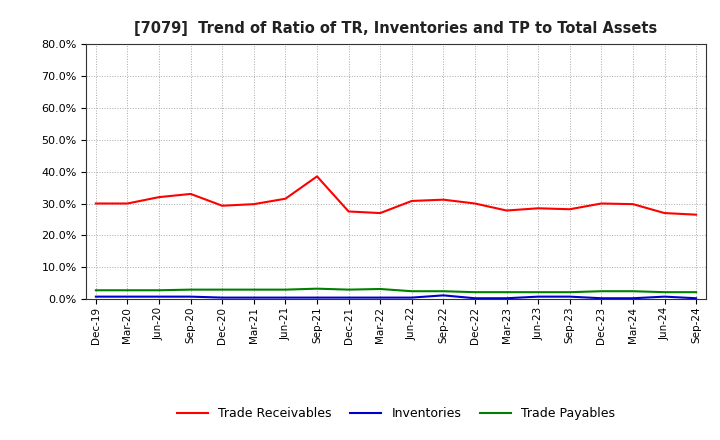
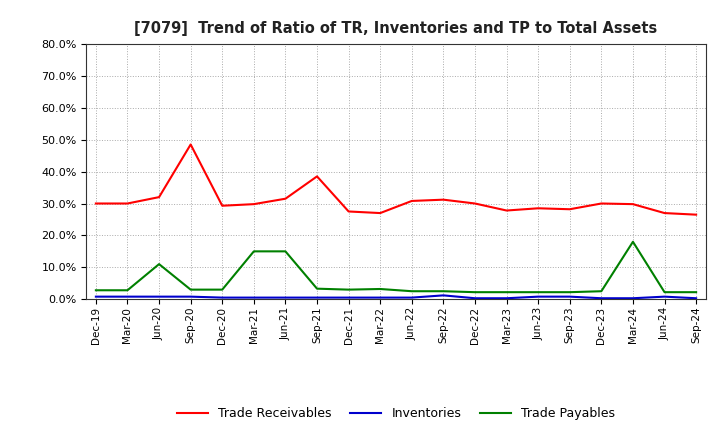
Trade Payables/Jun-20: 2.8% -> 11.0%
Trade Receivables/Sep-20: 33.0% -> 48.5%
Trade Payables/Mar-21: 3.0% -> 15.0%
Trade Payables/Jun-21: 3.0% -> 15.0%
Trade Payables/Mar-24: 2.5% -> 18.0%
